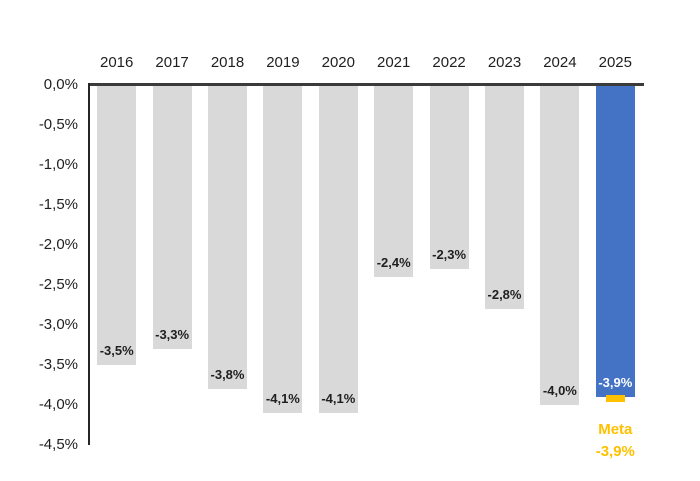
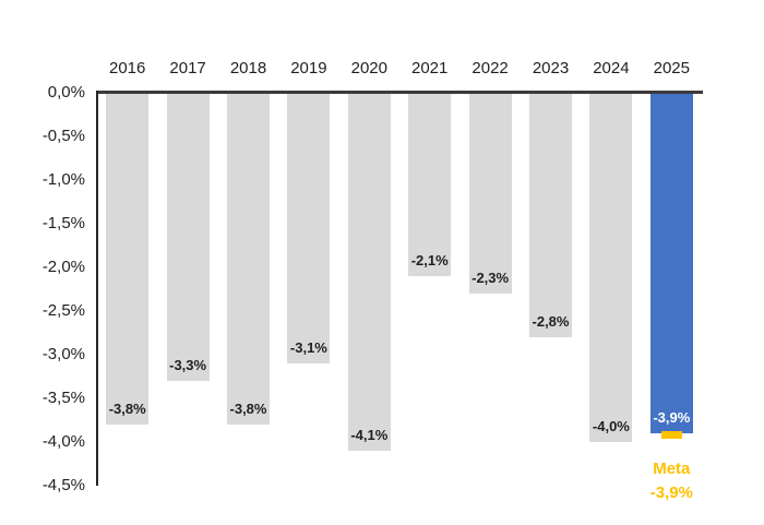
2016: -3,5% -> -3,8%
2019: -4,1% -> -3,1%
2021: -2,4% -> -2,1%
